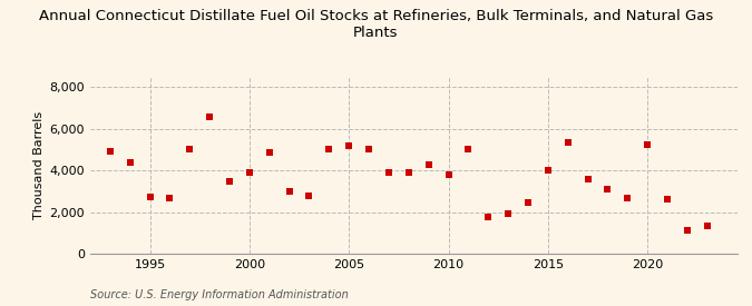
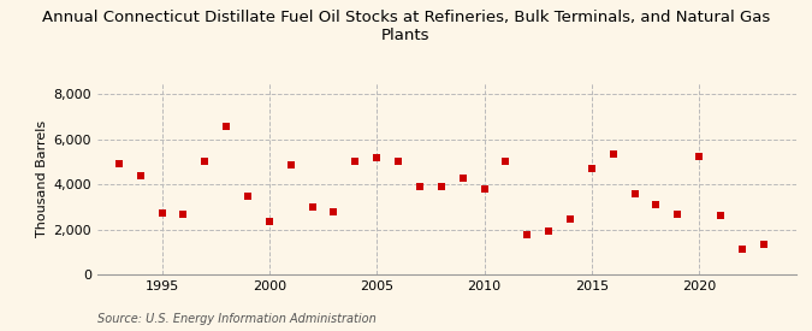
2000: 3,900 -> 2,400
2015: 4,000 -> 4,700
